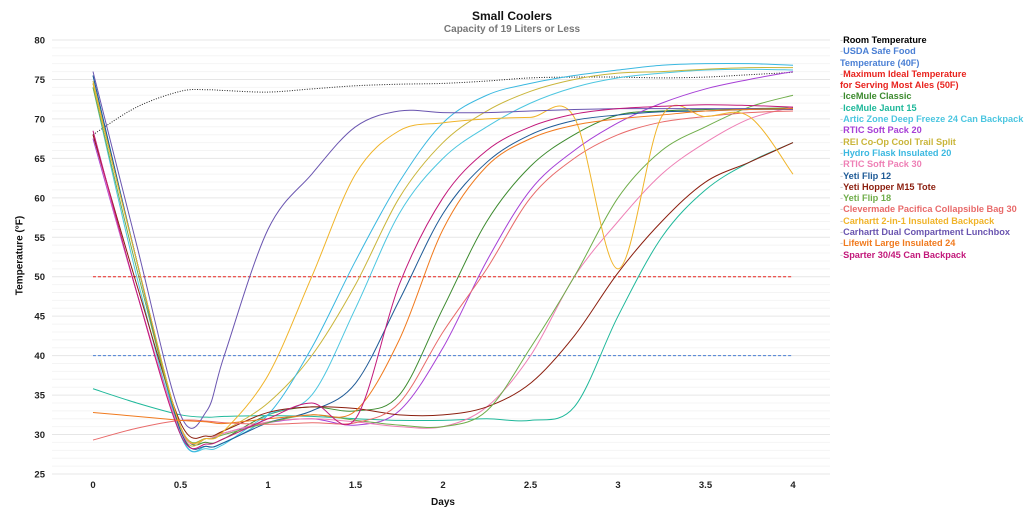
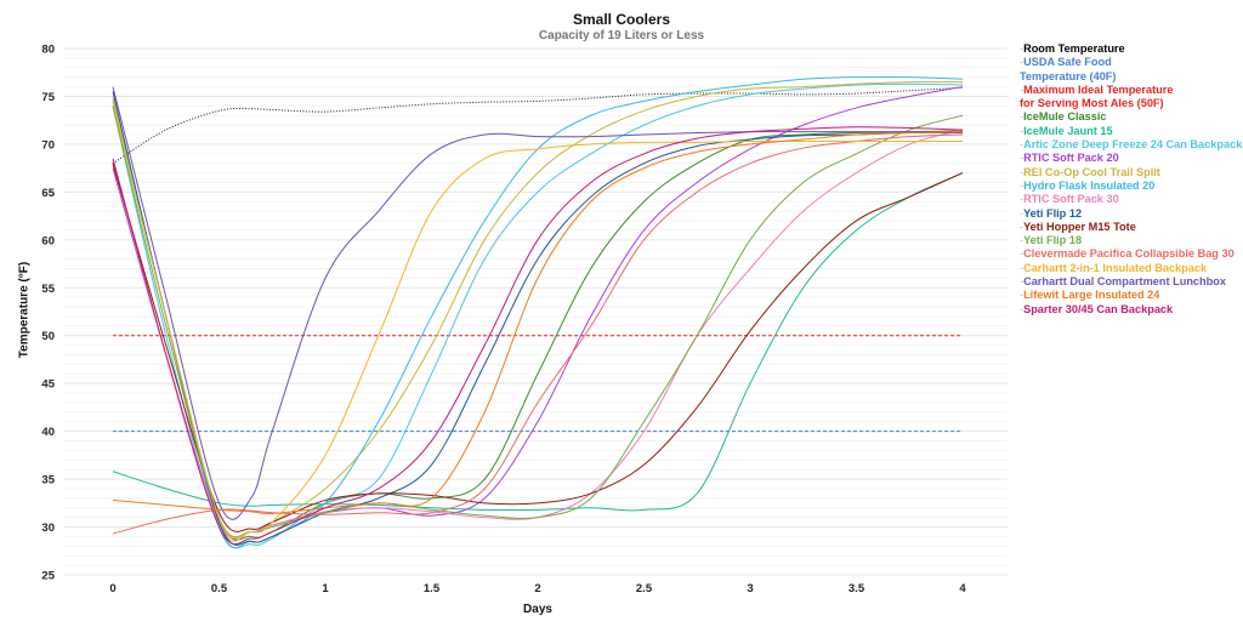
Sparter 30/45 Can Backpack/1.5: 32 -> 39
Carhartt 2-in-1 Insulated Backpack/3: 51 -> 70
Carhartt 2-in-1 Insulated Backpack/4: 63 -> 70
